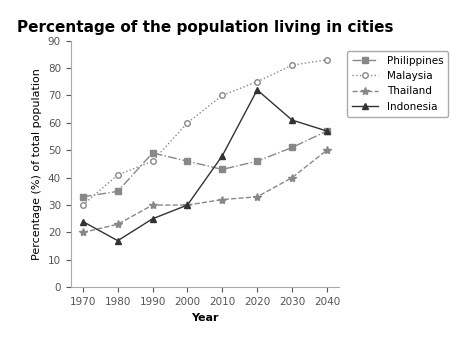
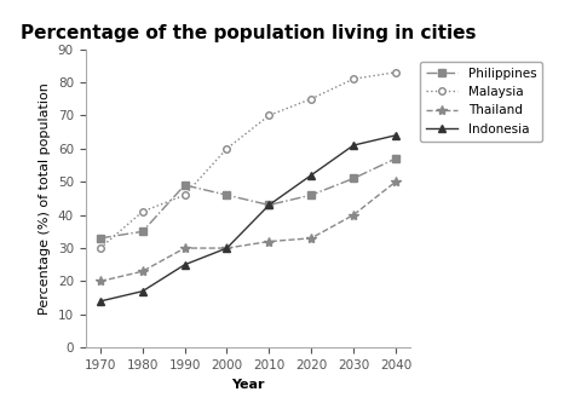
Indonesia/1970: 24 -> 14
Indonesia/2010: 48 -> 43
Indonesia/2020: 72 -> 52
Indonesia/2040: 57 -> 64
